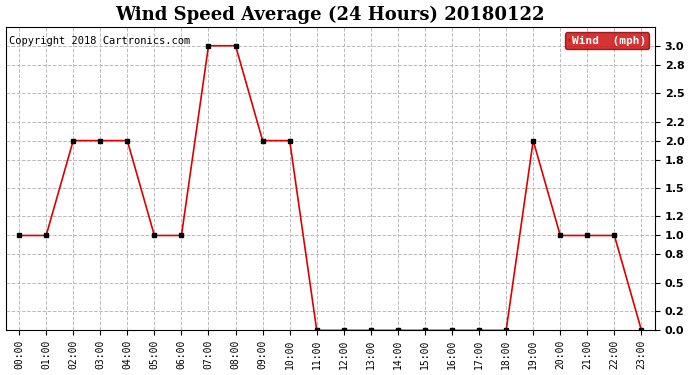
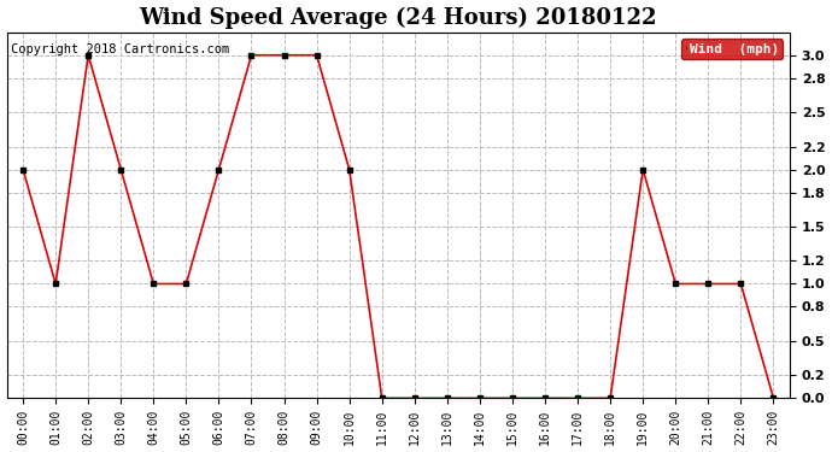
00:00: 1 -> 2
02:00: 2 -> 3
04:00: 2 -> 1
06:00: 1 -> 2
09:00: 2 -> 3
